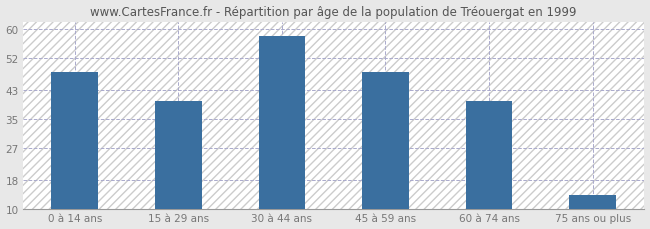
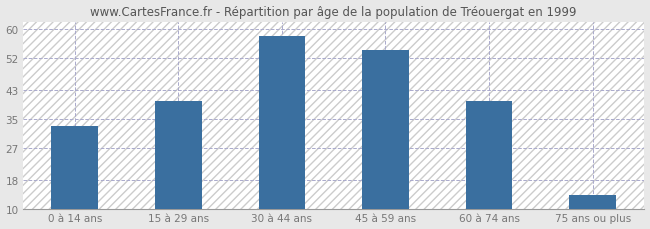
0 à 14 ans: 48 -> 33
45 à 59 ans: 48 -> 54
